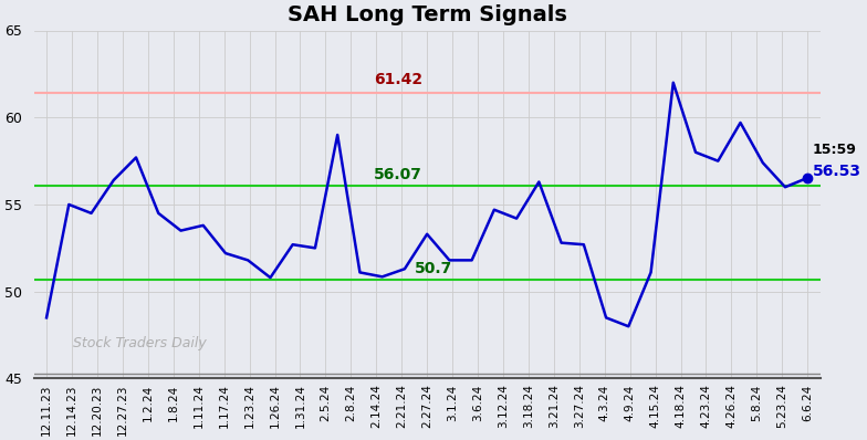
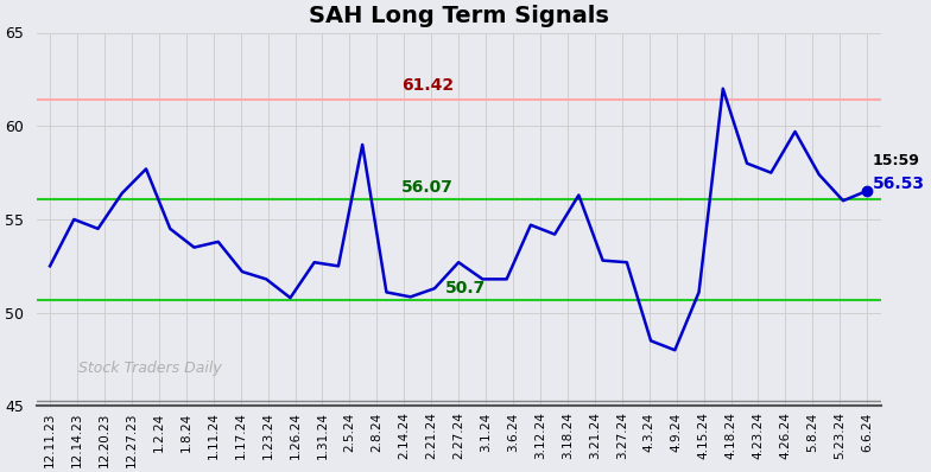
12.11.23: 48.5 -> 52.5
2.27.24: 53.3 -> 52.7
